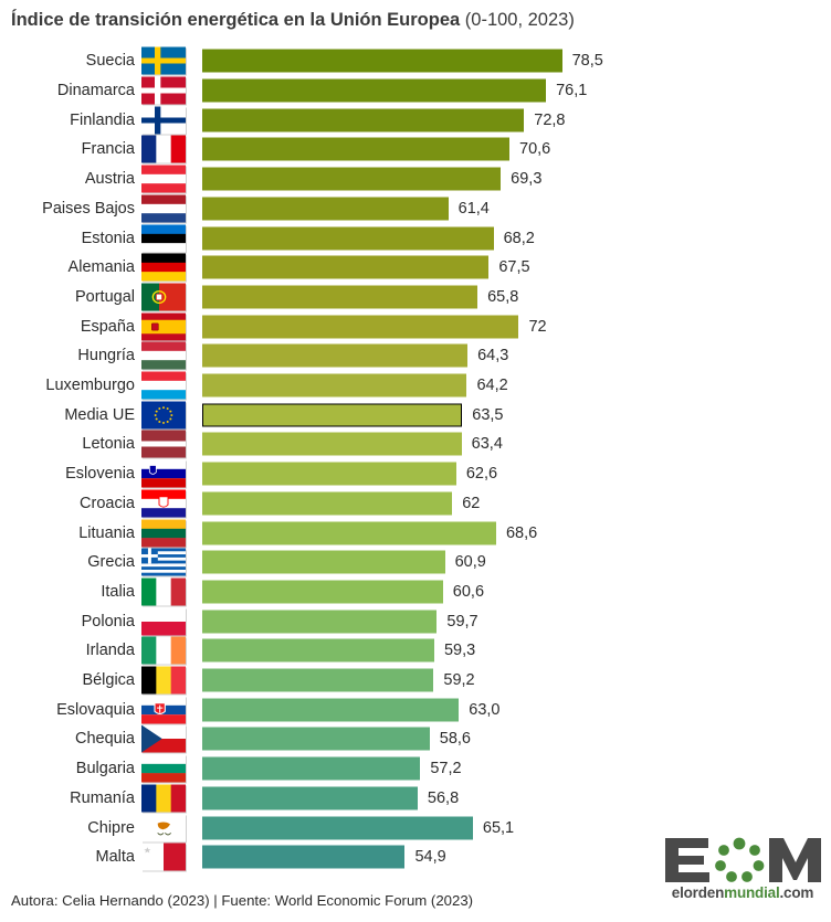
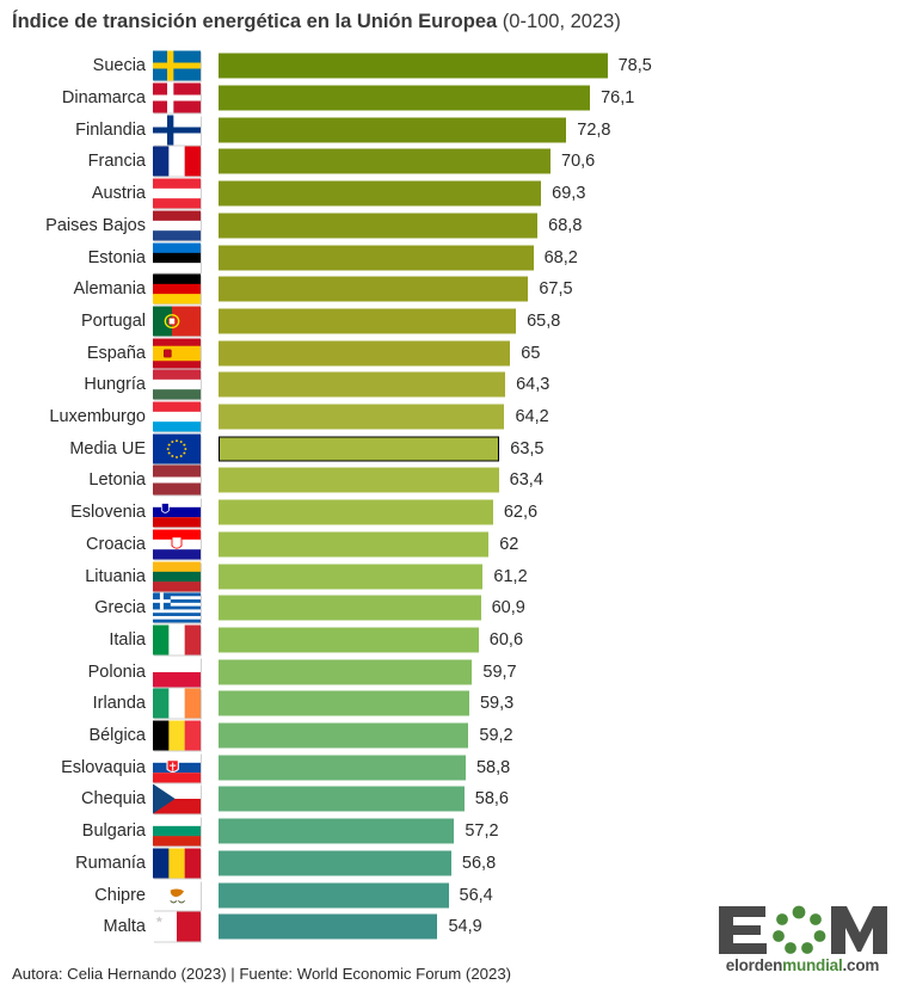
Paises Bajos: 61,4 -> 68,8
España: 72 -> 65
Lituania: 68,6 -> 61,2
Eslovaquia: 63,0 -> 58,8
Chipre: 65,1 -> 56,4
